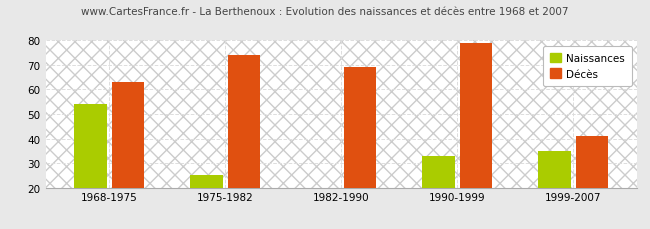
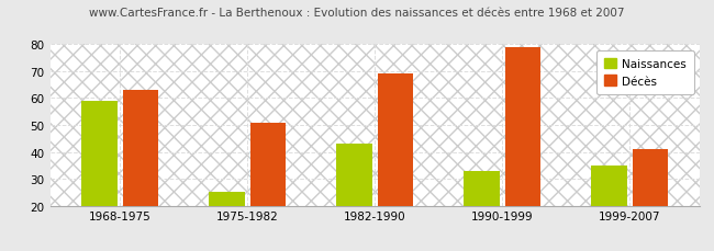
Naissances/1968-1975: 54 -> 59
Décès/1975-1982: 74 -> 51
Naissances/1982-1990: 20 -> 43
